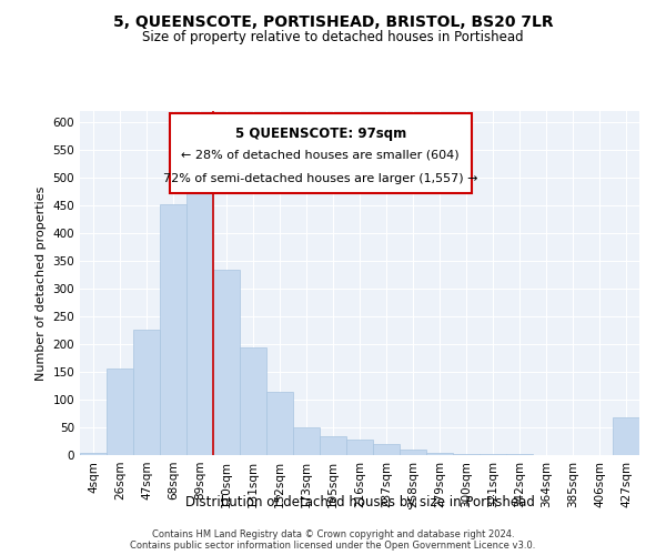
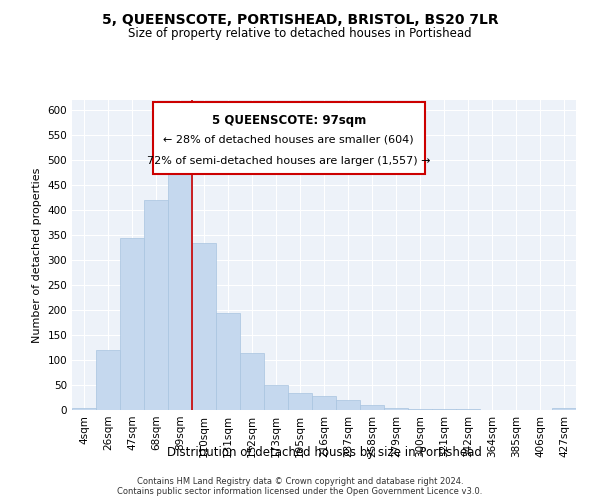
26sqm: 156 -> 120
47sqm: 226 -> 345
68sqm: 452 -> 420
427sqm: 68 -> 4
